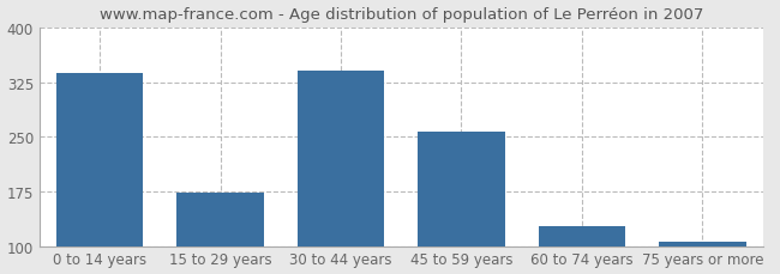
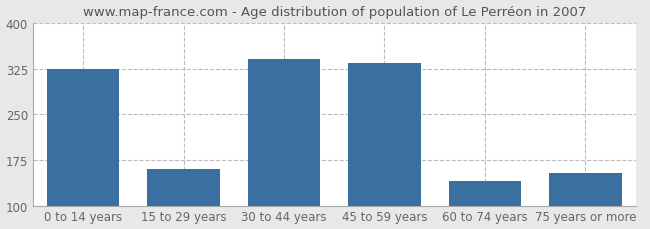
0 to 14 years: 338 -> 324
15 to 29 years: 173 -> 160
45 to 59 years: 257 -> 334
60 to 74 years: 127 -> 140
75 years or more: 106 -> 154
